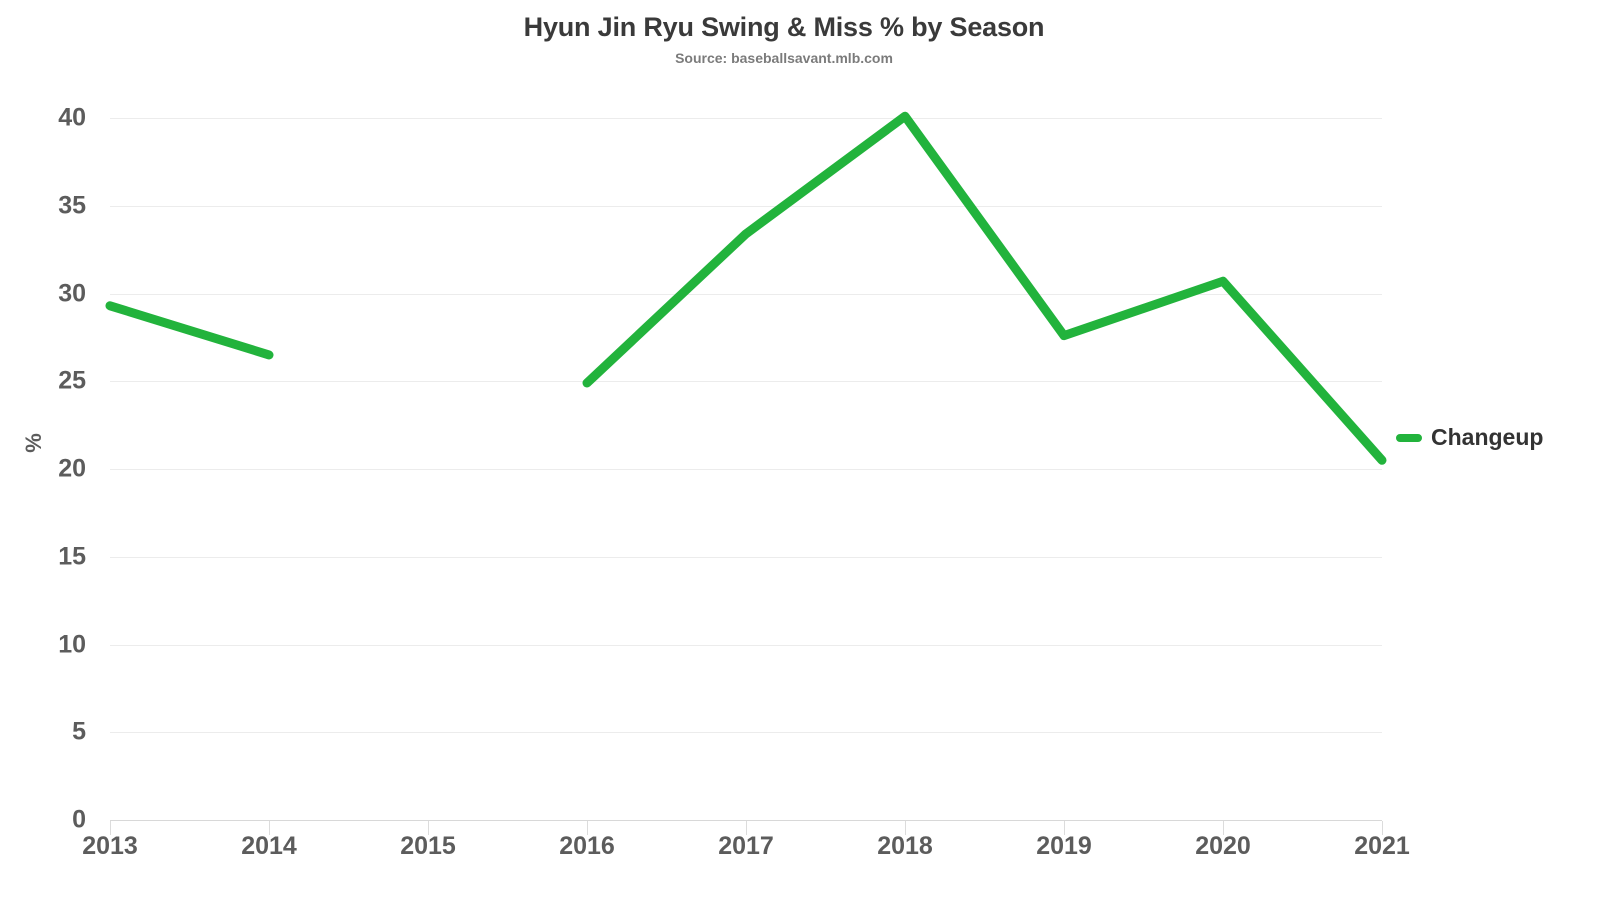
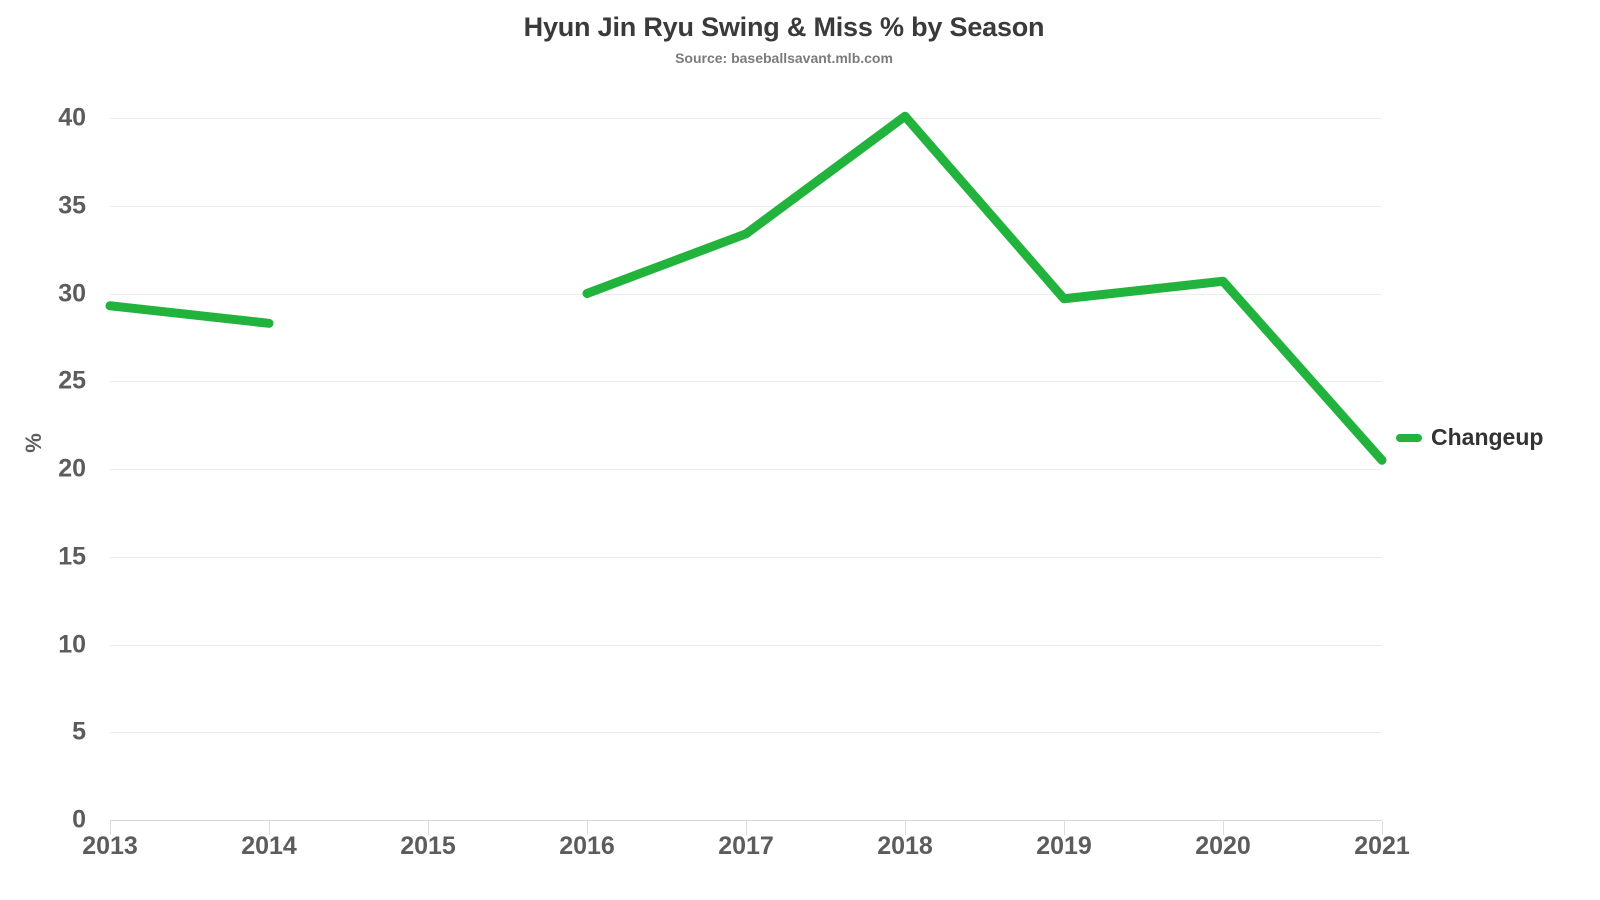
2014: 26.5 -> 28.3
2016: 24.9 -> 30.0
2019: 27.6 -> 29.7
